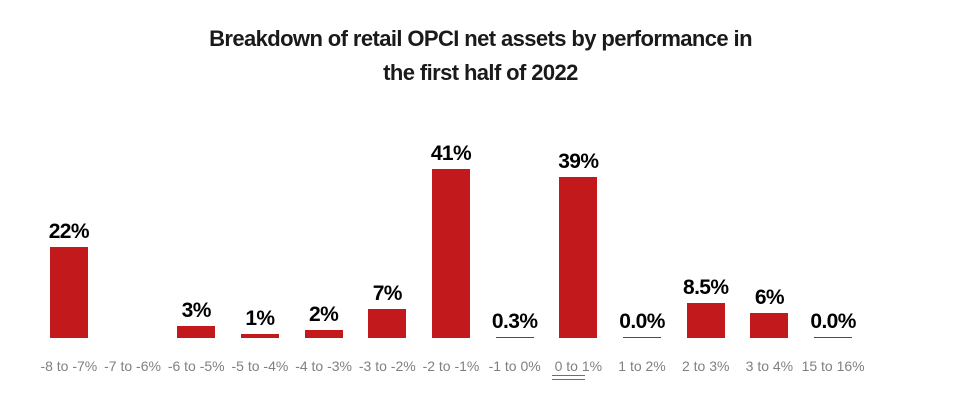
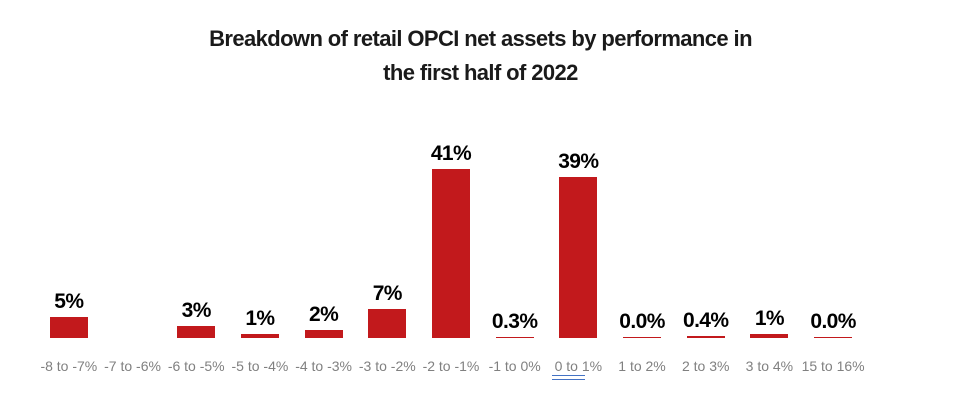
-8 to -7%: 22% -> 5%
2 to 3%: 8.5% -> 0.4%
3 to 4%: 6% -> 1%
